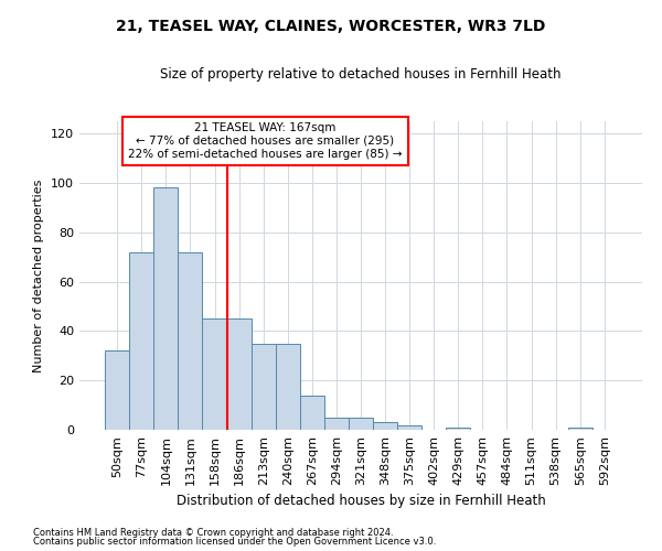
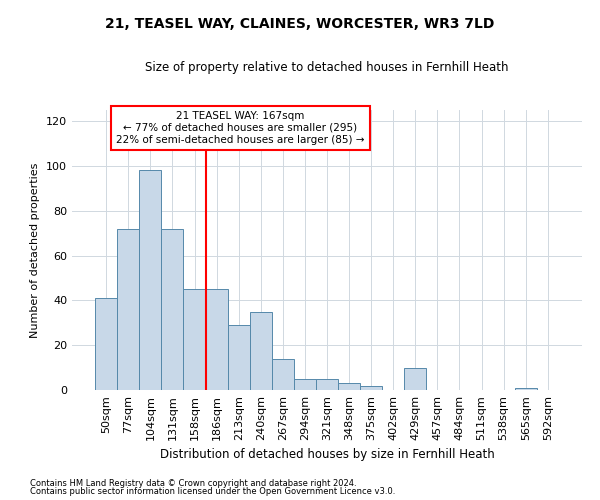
50sqm: 32 -> 41
213sqm: 35 -> 29
429sqm: 1 -> 10
